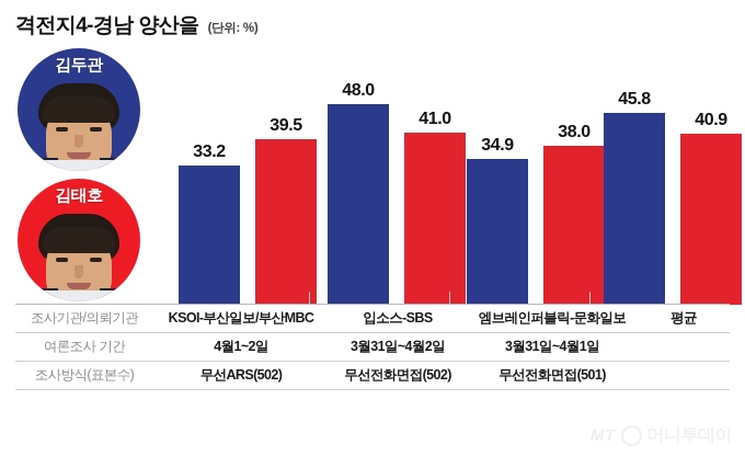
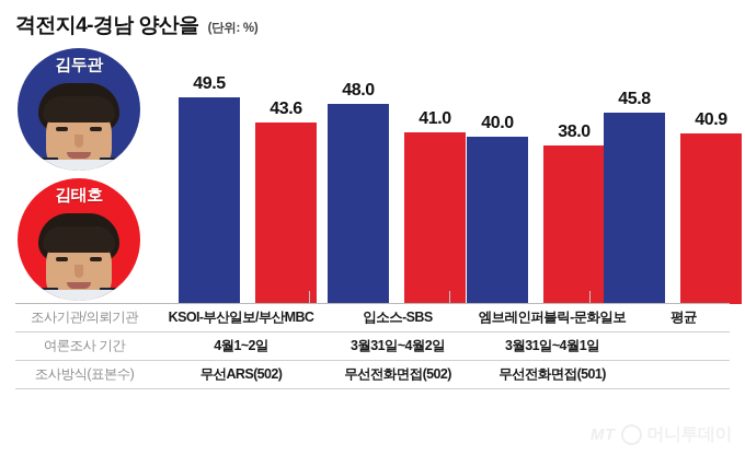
김두관/KSOI-부산일보/부산MBC: 33.2 -> 49.5
김태호/KSOI-부산일보/부산MBC: 39.5 -> 43.6
김두관/엠브레인퍼블릭-문화일보: 34.9 -> 40.0
